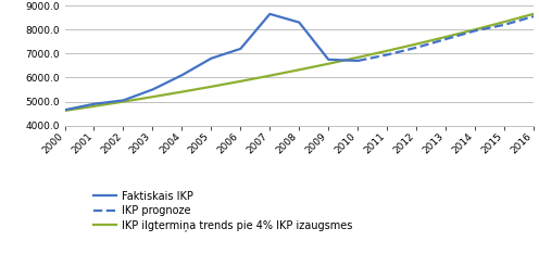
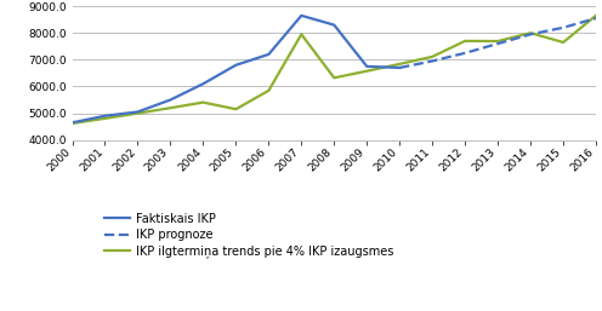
IKP ilgtermiņa trends pie 4% IKP izaugsmes/2005: 5620 -> 5150
IKP ilgtermiņa trends pie 4% IKP izaugsmes/2007: 6080 -> 7950
IKP ilgtermiņa trends pie 4% IKP izaugsmes/2012: 7400 -> 7700
IKP ilgtermiņa trends pie 4% IKP izaugsmes/2015: 8320 -> 7650
